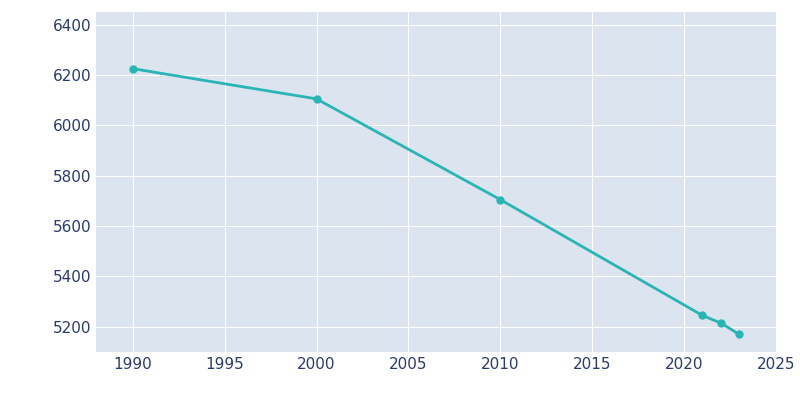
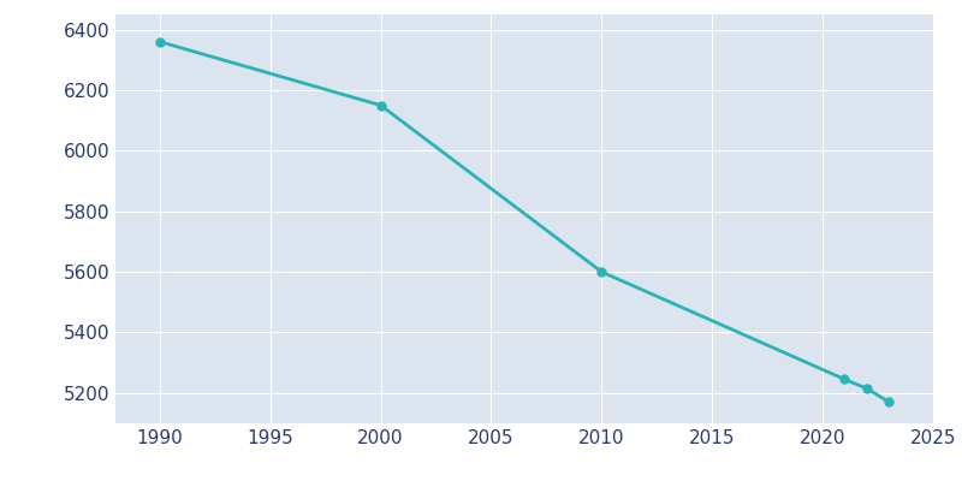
1990: 6225 -> 6360
2000: 6105 -> 6150
2010: 5705 -> 5600
